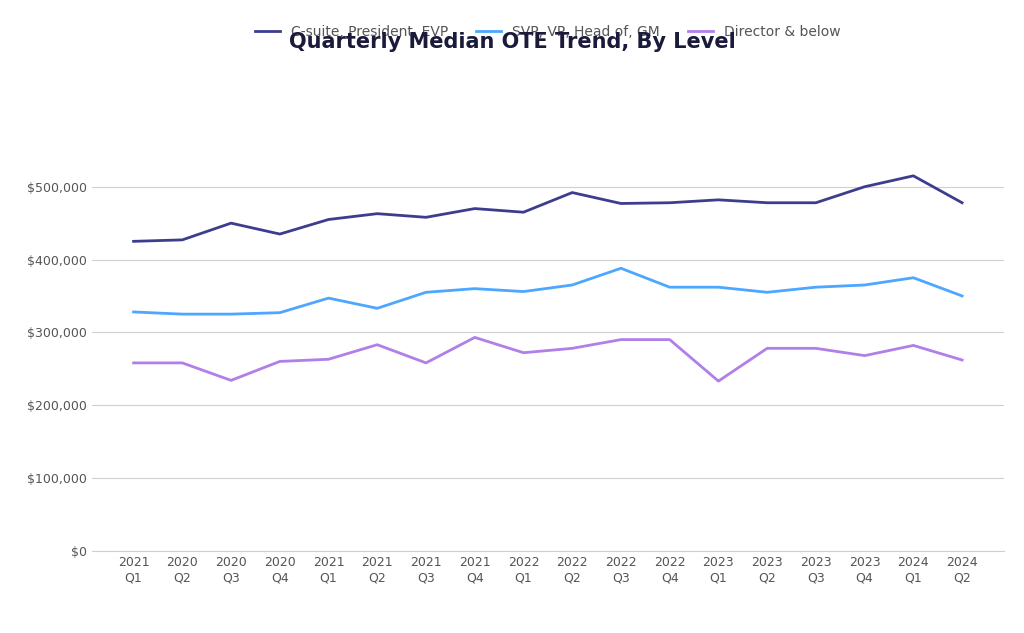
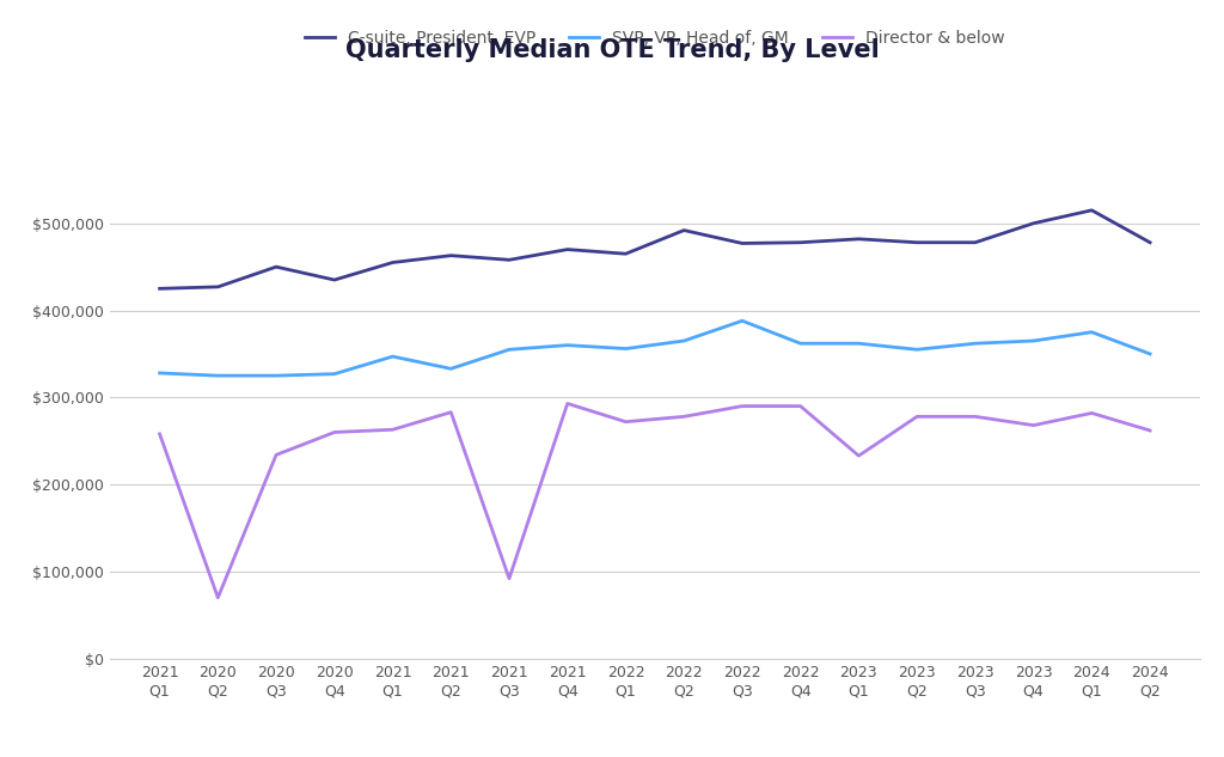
Director & below/2020 Q2: $258,000 -> $70,000
Director & below/2021 Q3: $258,000 -> $92,000
